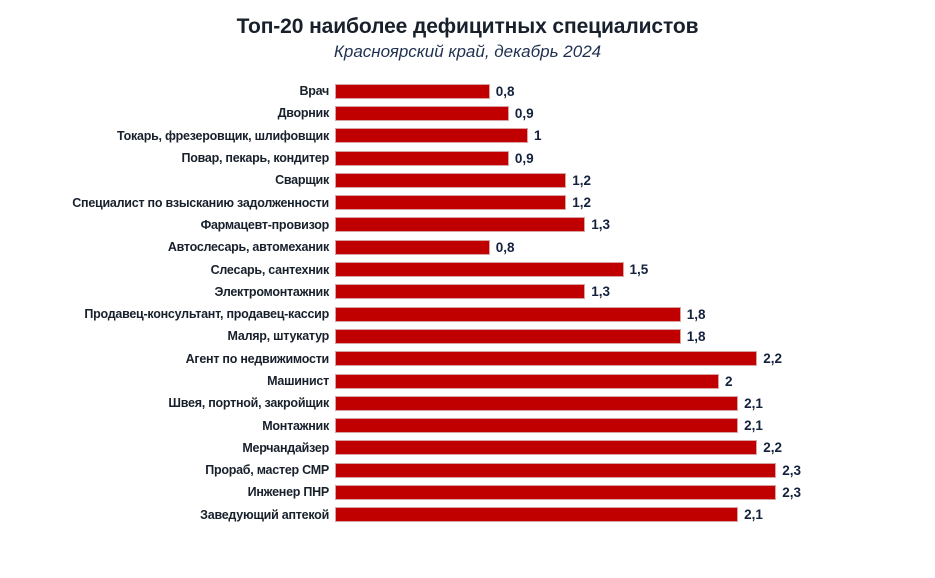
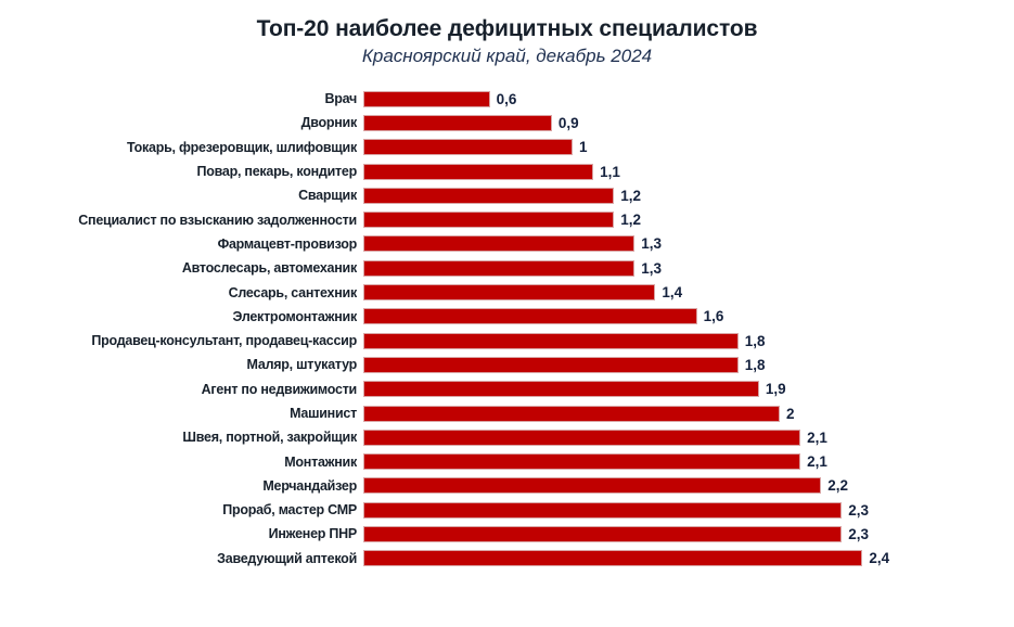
Врач: 0,8 -> 0,6
Повар, пекарь, кондитер: 0,9 -> 1,1
Автослесарь, автомеханик: 0,8 -> 1,3
Слесарь, сантехник: 1,5 -> 1,4
Электромонтажник: 1,3 -> 1,6
Агент по недвижимости: 2,2 -> 1,9
Заведующий аптекой: 2,1 -> 2,4
